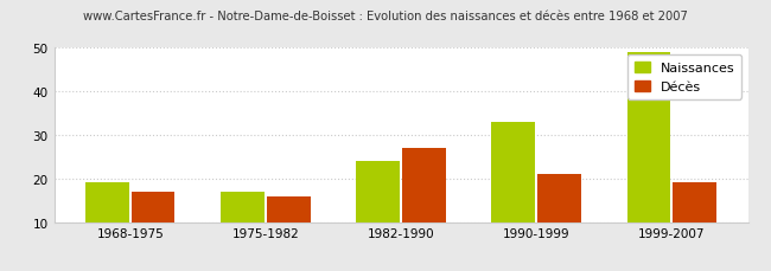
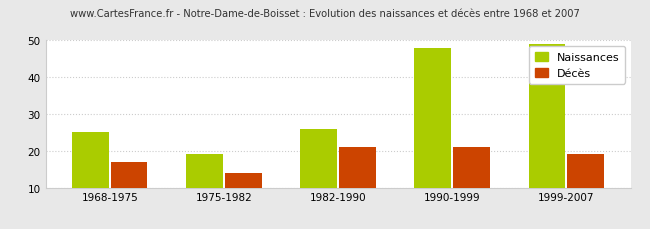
Naissances/1968-1975: 19 -> 25
Naissances/1975-1982: 17 -> 19
Décès/1975-1982: 16 -> 14
Naissances/1982-1990: 24 -> 26
Décès/1982-1990: 27 -> 21
Naissances/1990-1999: 33 -> 48
